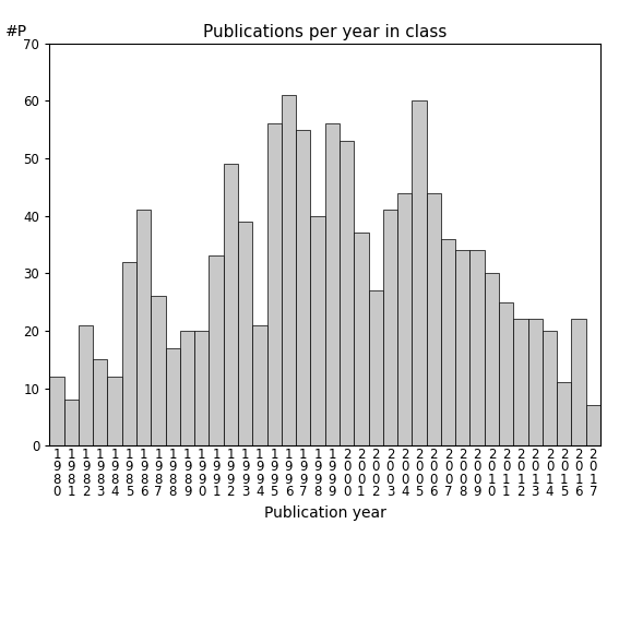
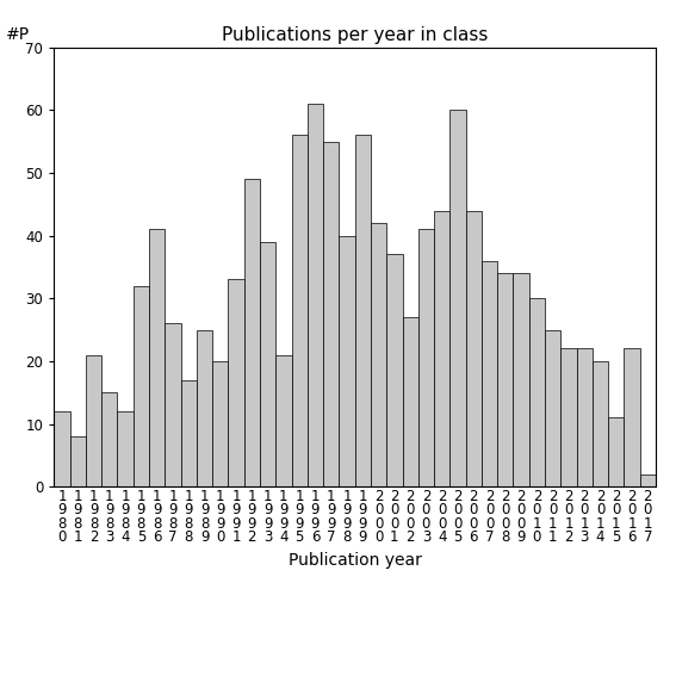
1 9 8 9: 20 -> 25
2 0 0 0: 53 -> 42
2 0 1 7: 7 -> 2
